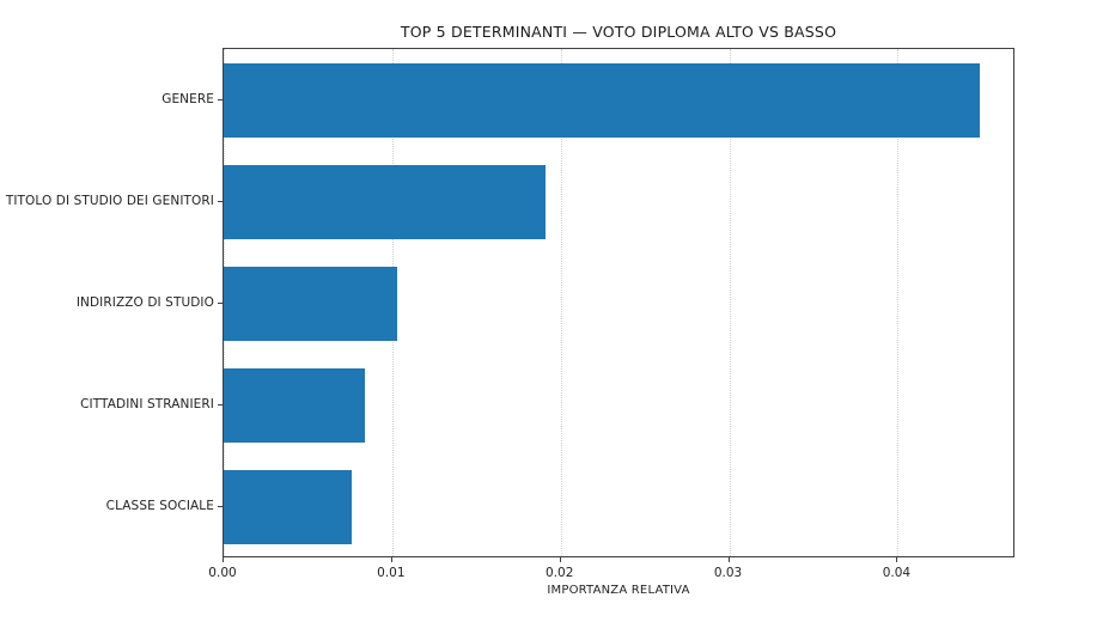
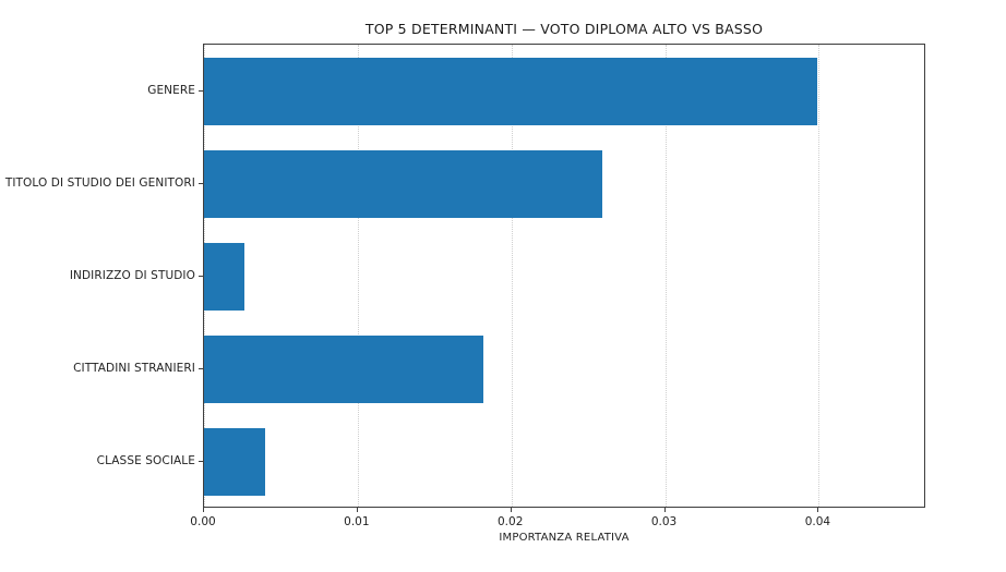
GENERE: 0.0449 -> 0.0399
TITOLO DI STUDIO DEI GENITORI: 0.0191 -> 0.0259
INDIRIZZO DI STUDIO: 0.0103 -> 0.0026
CITTADINI STRANIERI: 0.0084 -> 0.0182
CLASSE SOCIALE: 0.0076 -> 0.0040
